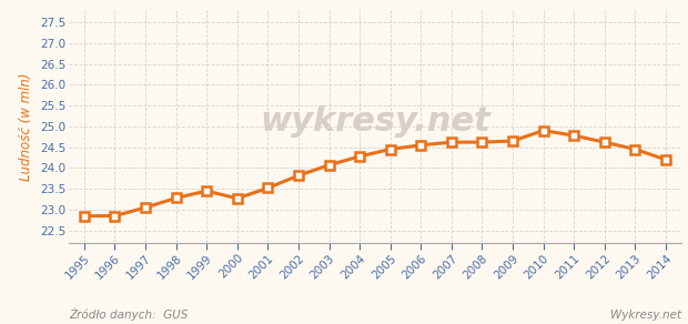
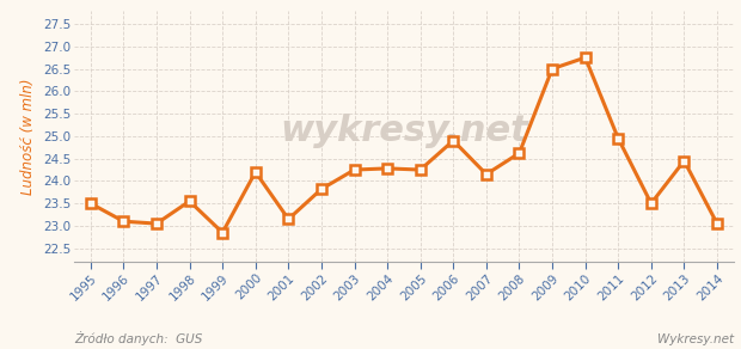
1995: 22.85 -> 23.50
1996: 22.85 -> 23.10
1998: 23.28 -> 23.55
1999: 23.45 -> 22.85
2000: 23.27 -> 24.20
2001: 23.52 -> 23.15
2003: 24.07 -> 24.25
2005: 24.45 -> 24.25
2006: 24.55 -> 24.90
2007: 24.62 -> 24.15
2009: 24.65 -> 26.50
2010: 24.90 -> 26.75
2011: 24.78 -> 24.95
2012: 24.62 -> 23.50
2014: 24.20 -> 23.05
